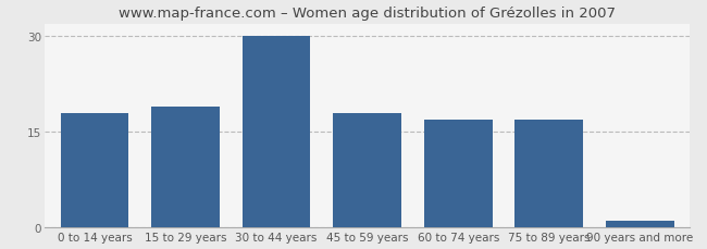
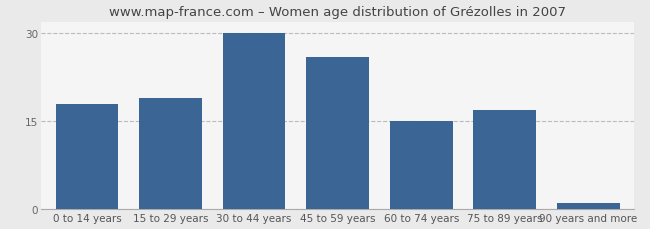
45 to 59 years: 18 -> 26
60 to 74 years: 17 -> 15
